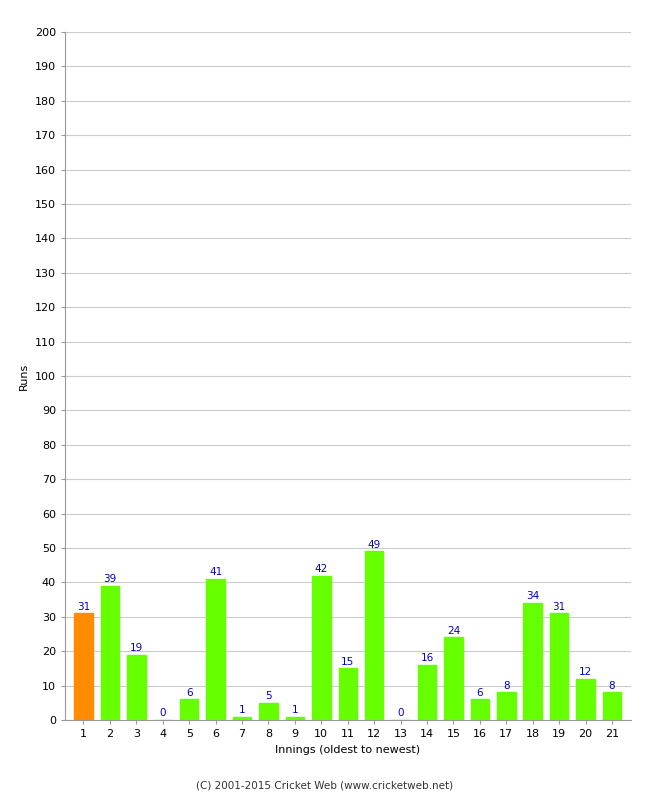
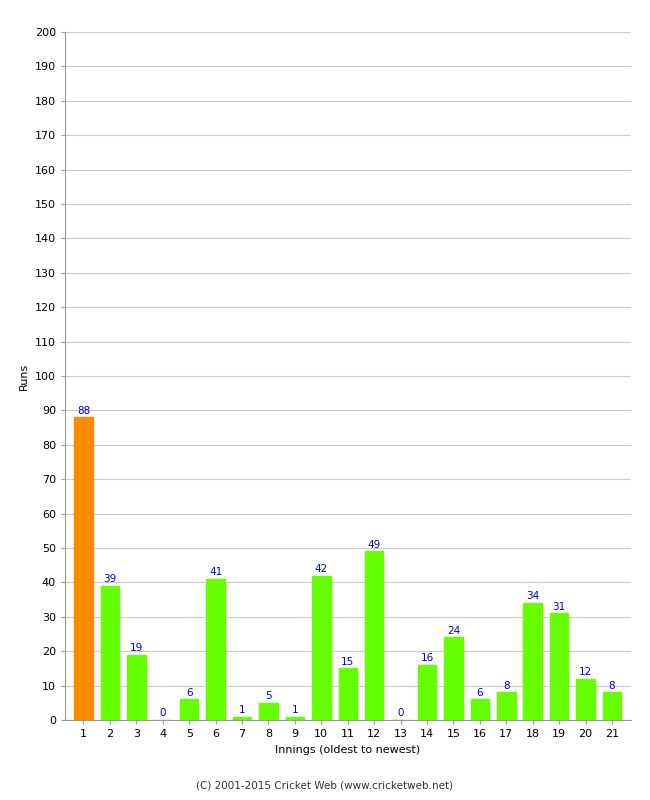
1: 31 -> 88
